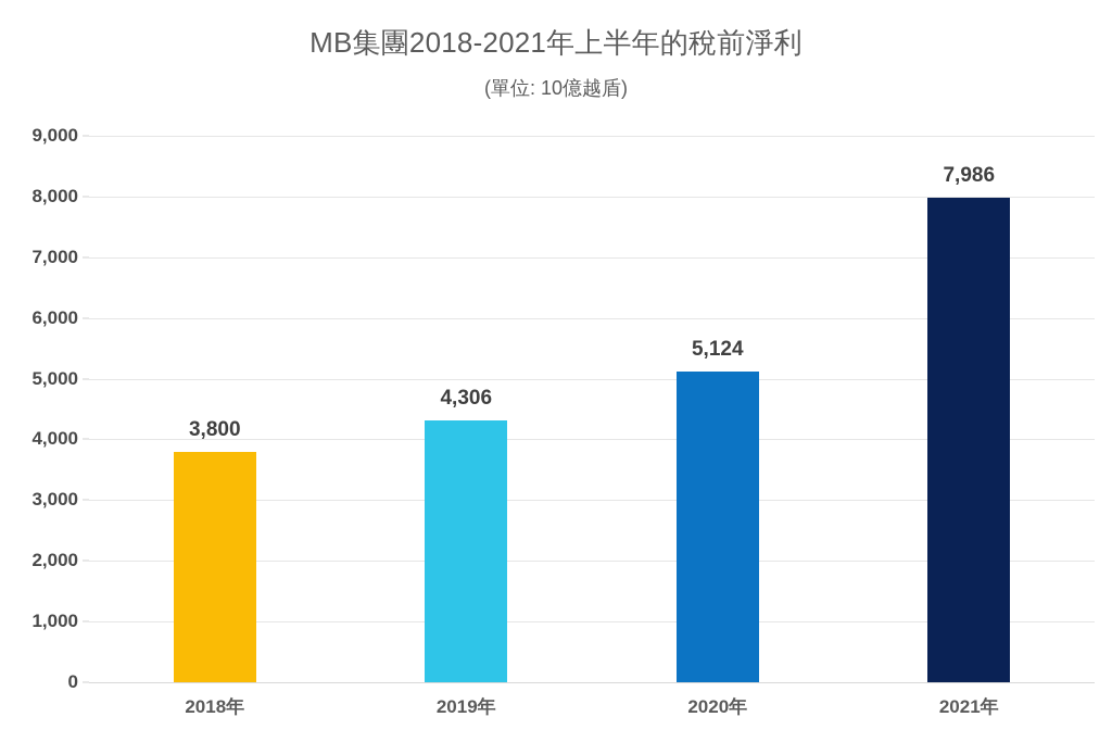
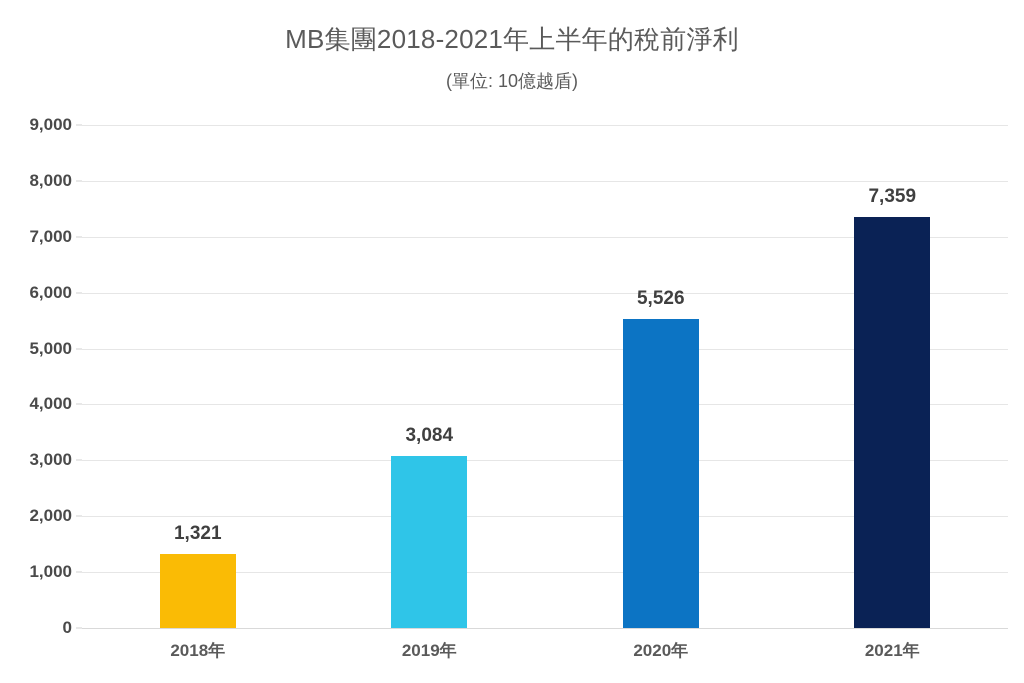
2018年: 3,800 -> 1,321
2019年: 4,306 -> 3,084
2020年: 5,124 -> 5,526
2021年: 7,986 -> 7,359
